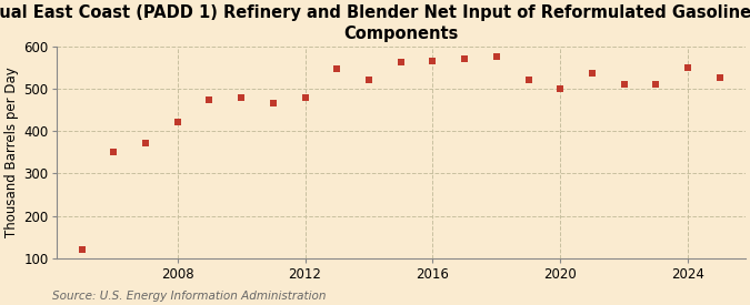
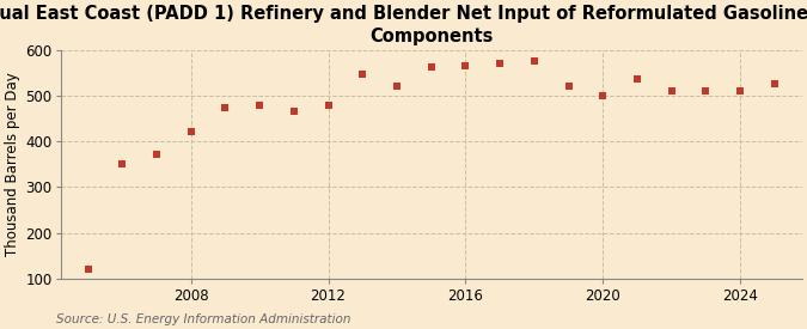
2024: 550 -> 510
